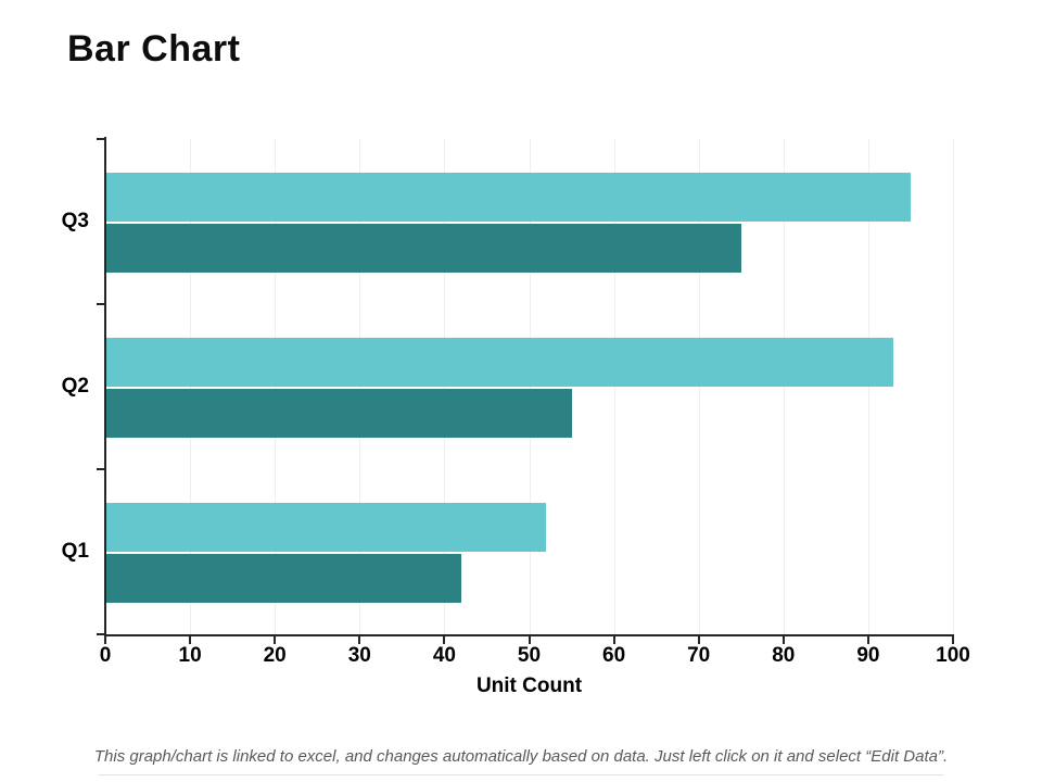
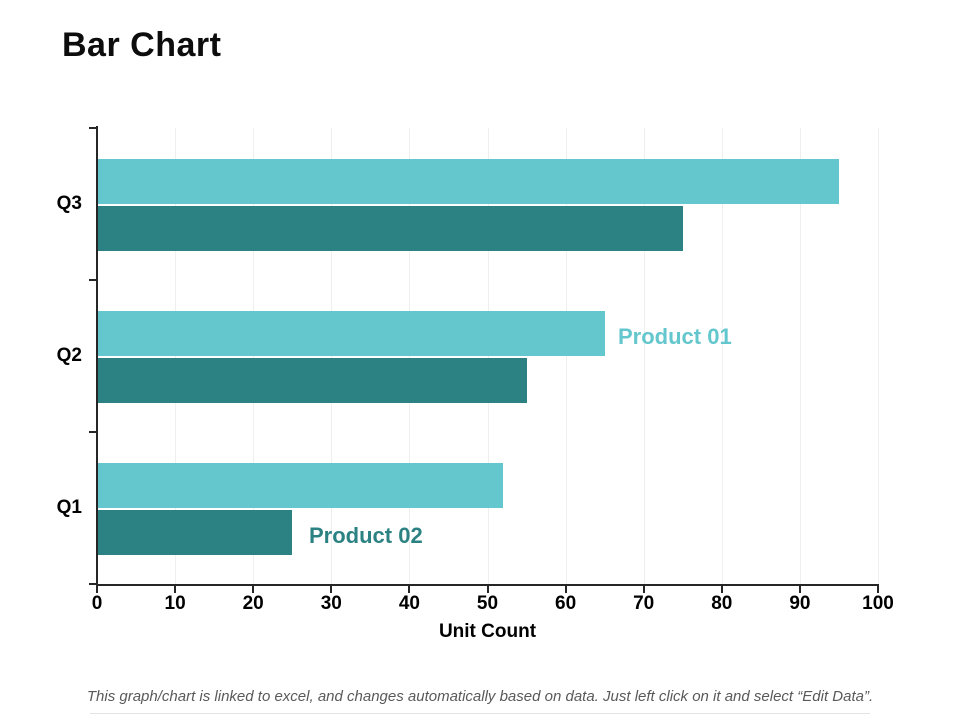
Product 02/Q1: 42 -> 25
Product 01/Q2: 93 -> 65
